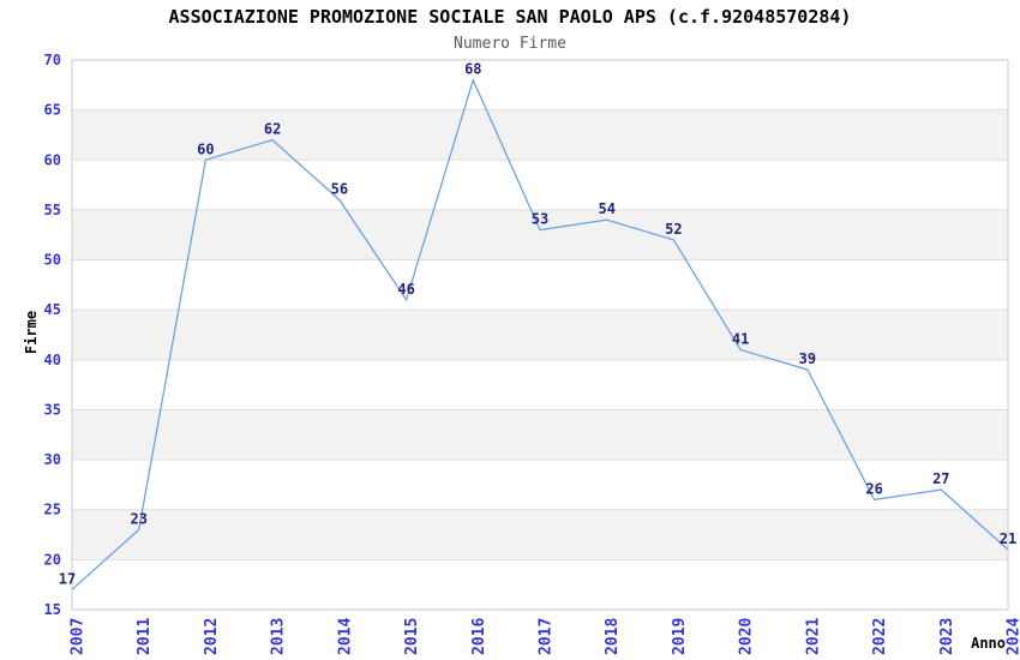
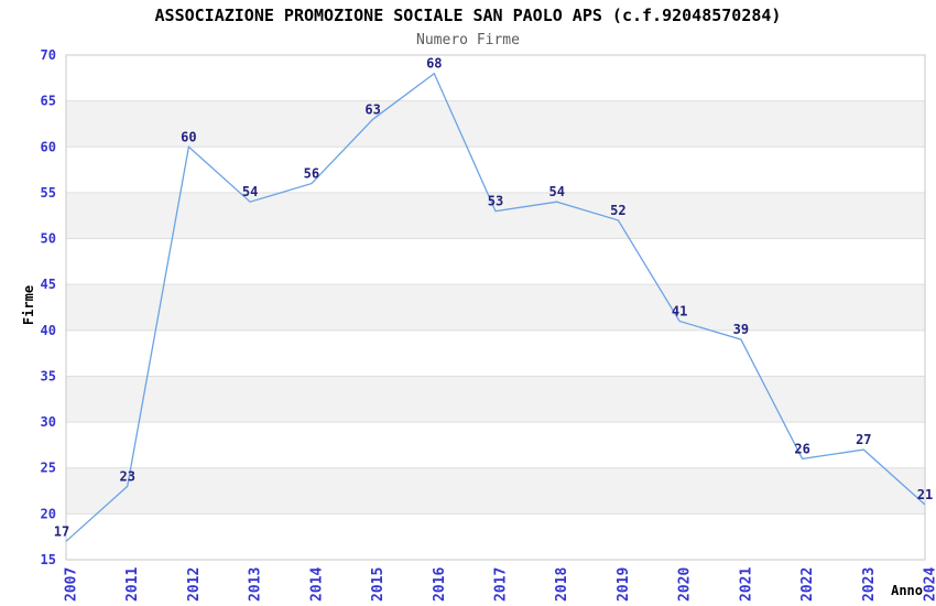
2013: 62 -> 54
2015: 46 -> 63
